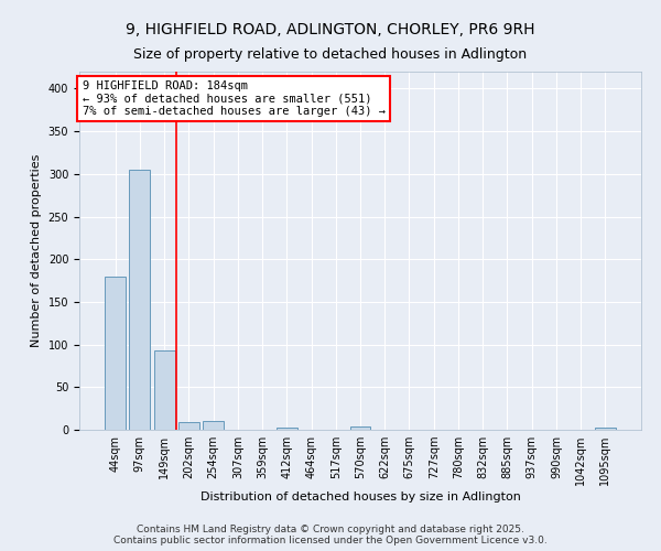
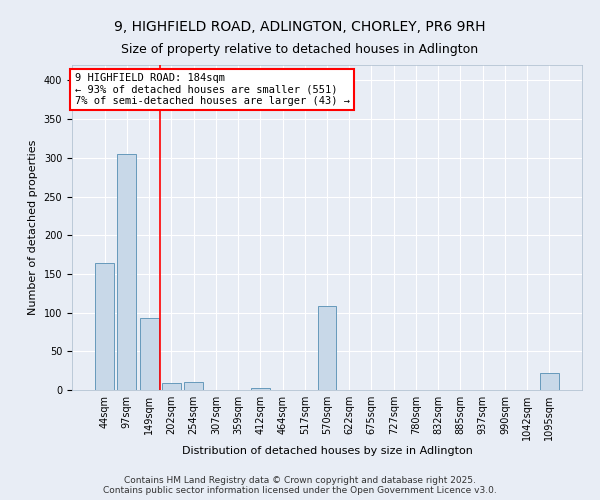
44sqm: 180 -> 164
570sqm: 4 -> 108
1095sqm: 3 -> 22
